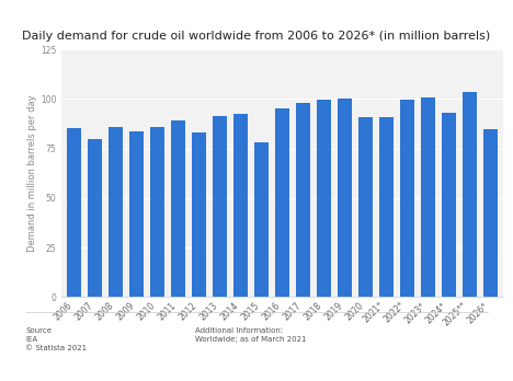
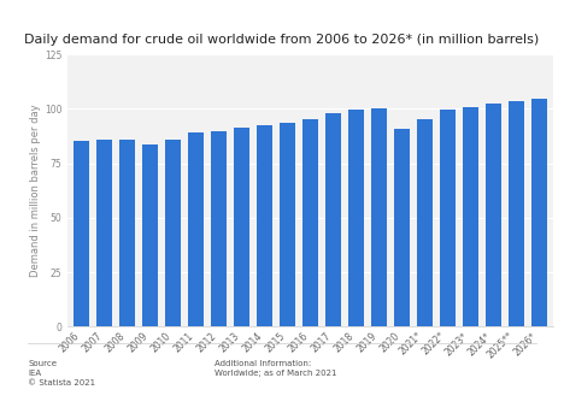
2007: 80 -> 86
2012: 83 -> 90
2015: 78 -> 94
2021*: 91 -> 96
2024*: 93 -> 102
2026*: 85 -> 105
